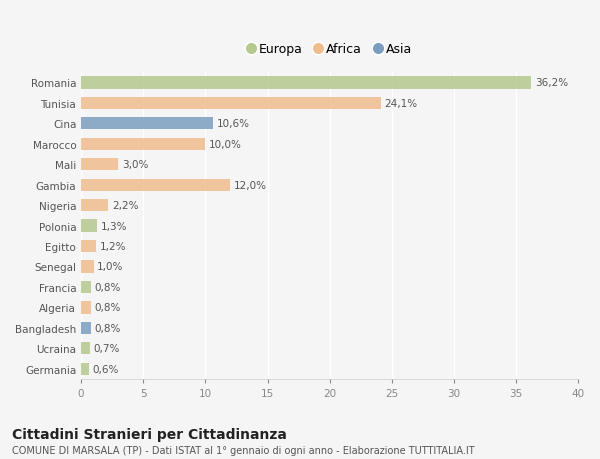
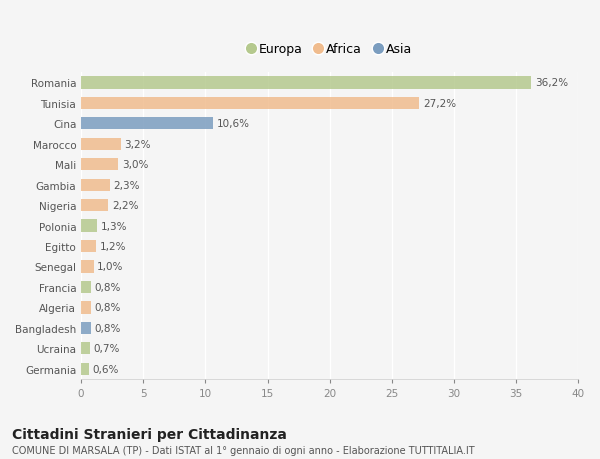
Tunisia: 24,1% -> 27,2%
Marocco: 10,0% -> 3,2%
Gambia: 12,0% -> 2,3%
